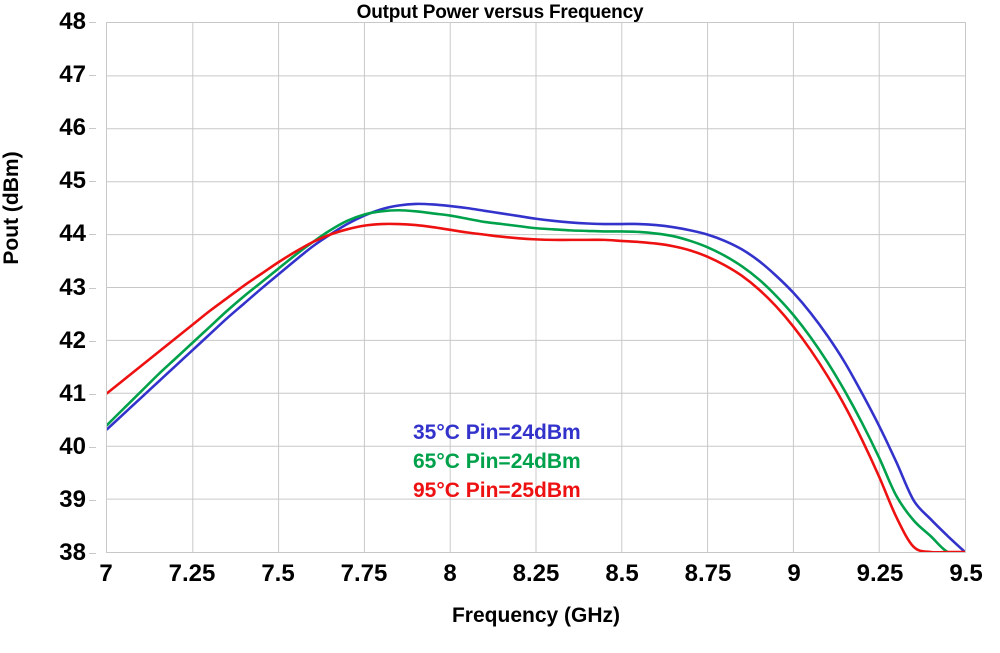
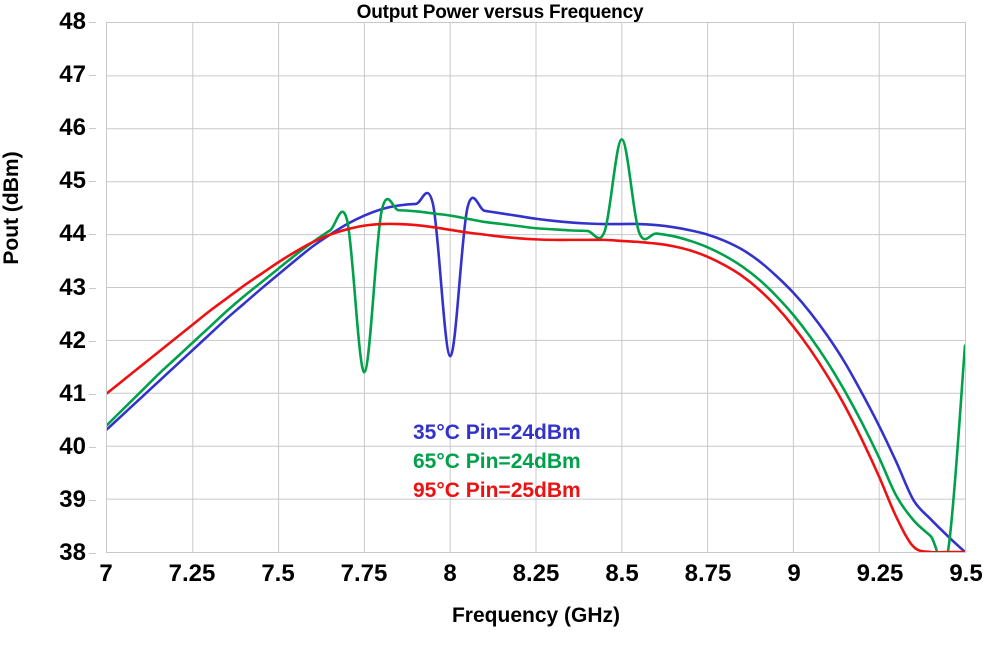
65°C Pin=24dBm/7.75: 44.4 -> 41.4
35°C Pin=24dBm/8: 44.5 -> 41.7
65°C Pin=24dBm/8.5: 44.1 -> 45.8
65°C Pin=24dBm/9.5: 38.0 -> 41.9
